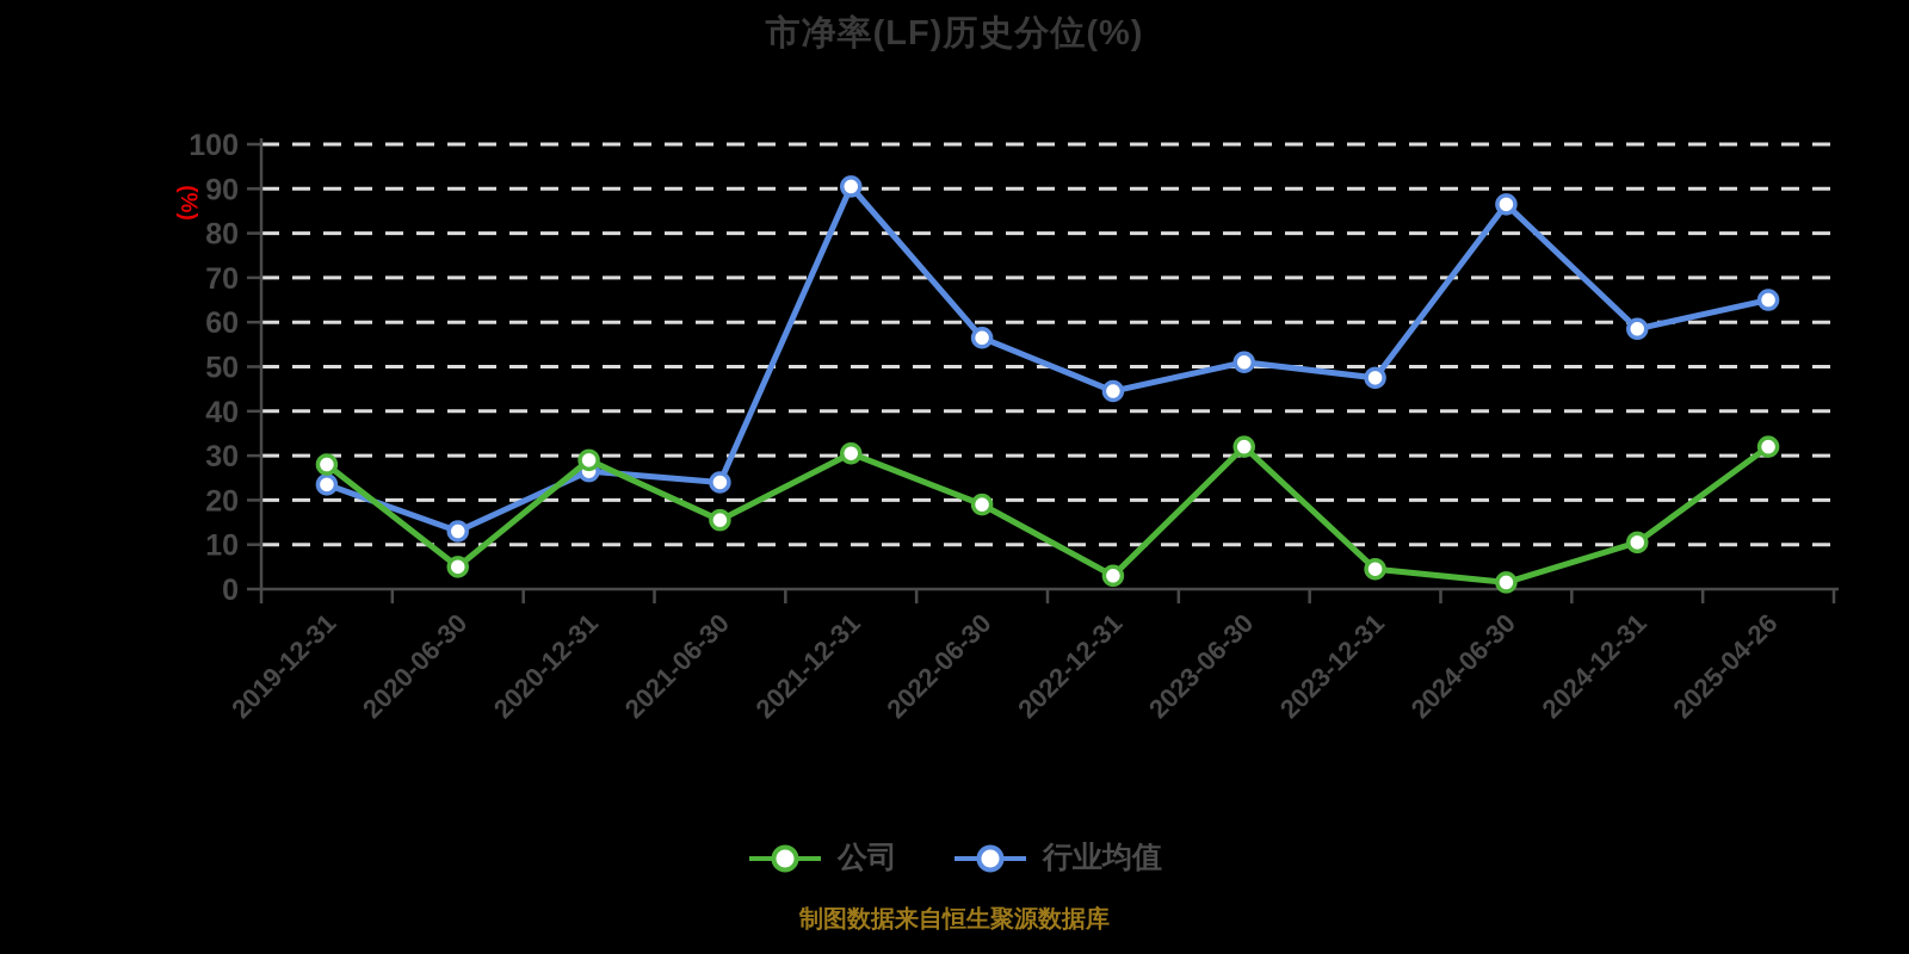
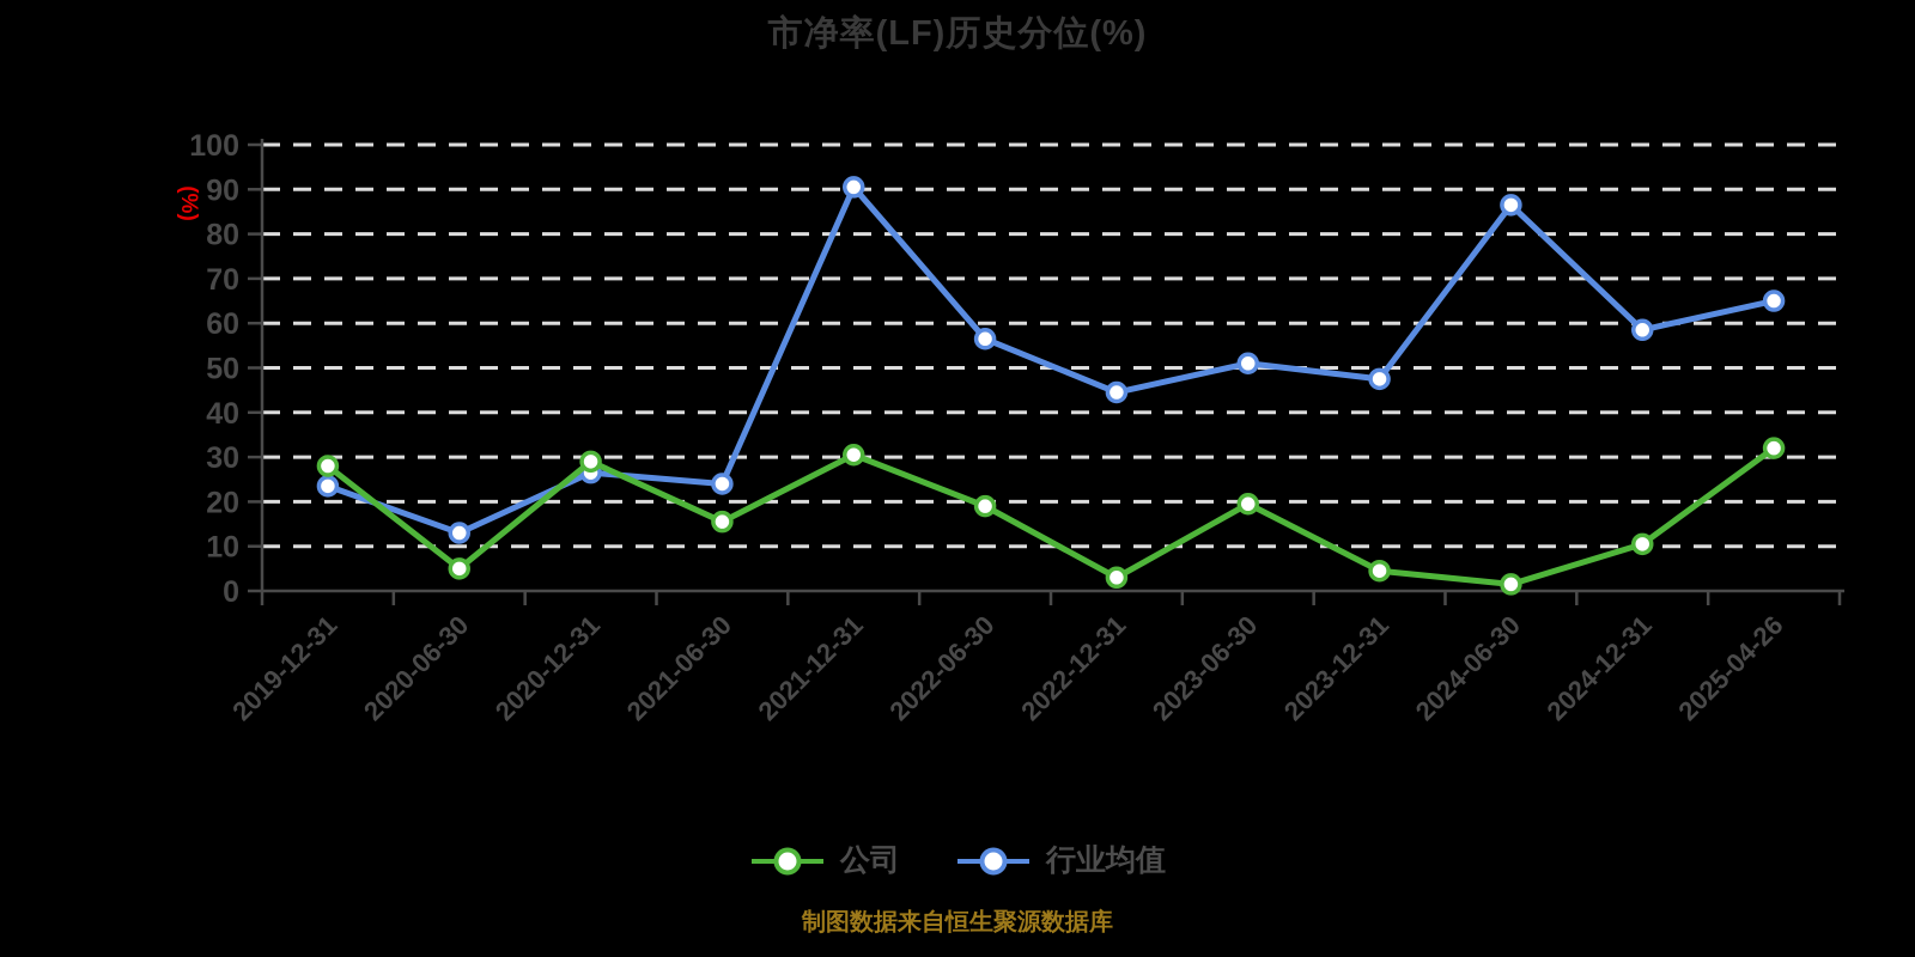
公司/2023-06-30: 32 -> 20
